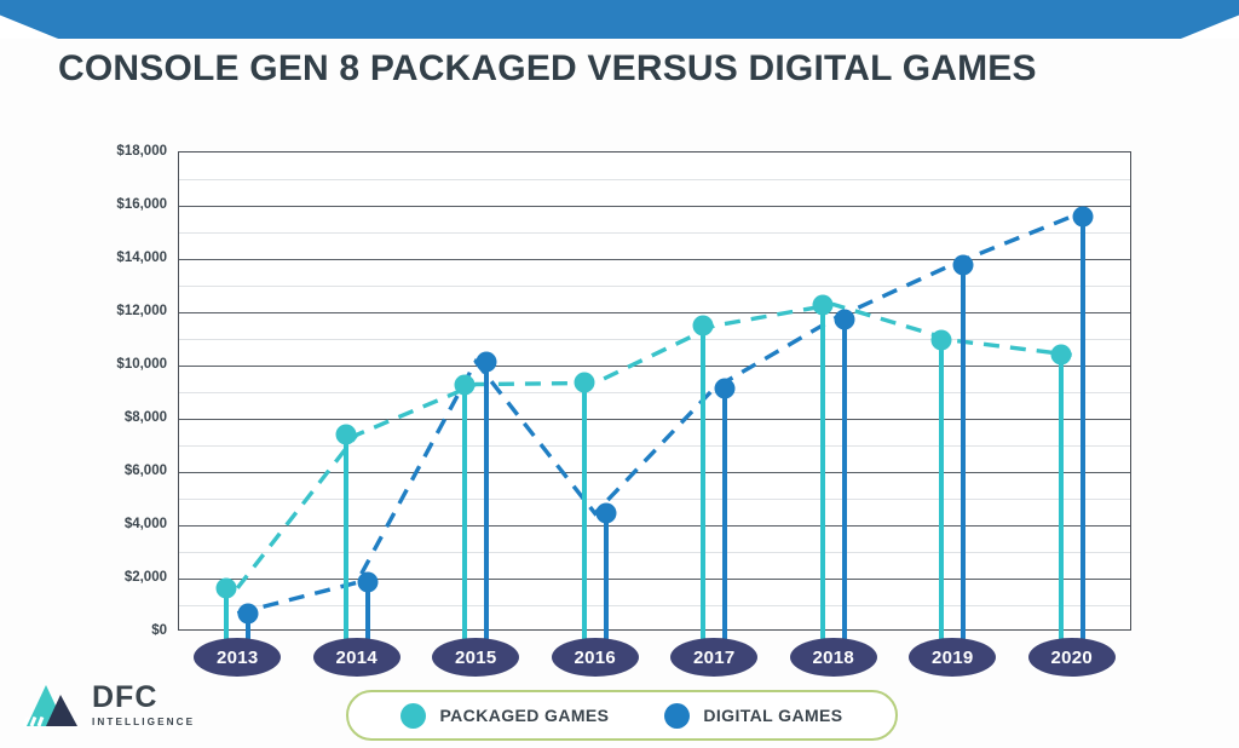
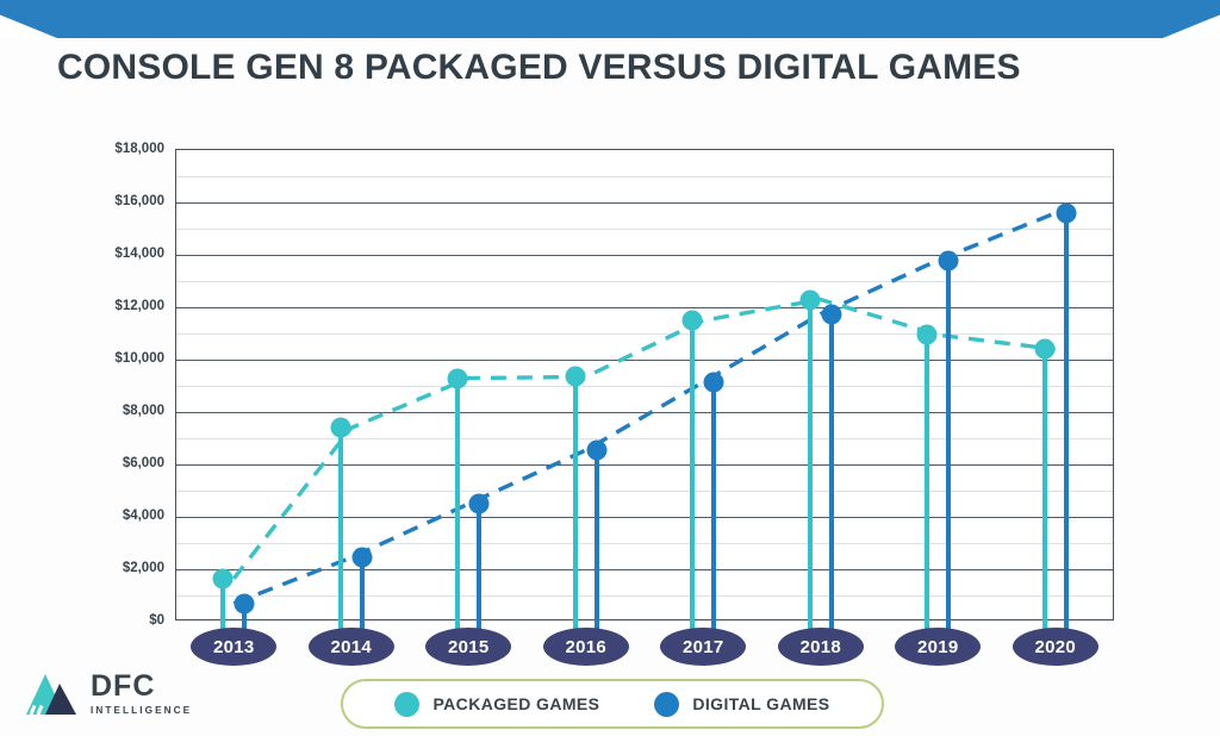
DIGITAL GAMES/2014: $1800 -> $2400
DIGITAL GAMES/2015: $10100 -> $4400
DIGITAL GAMES/2016: $4400 -> $6500
